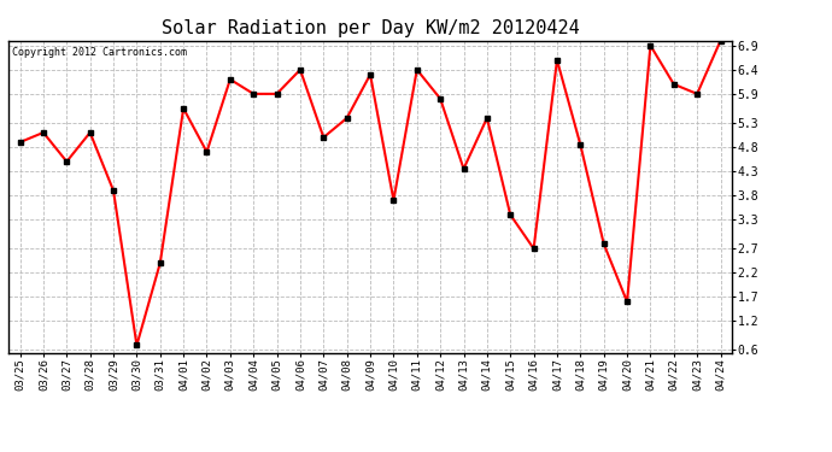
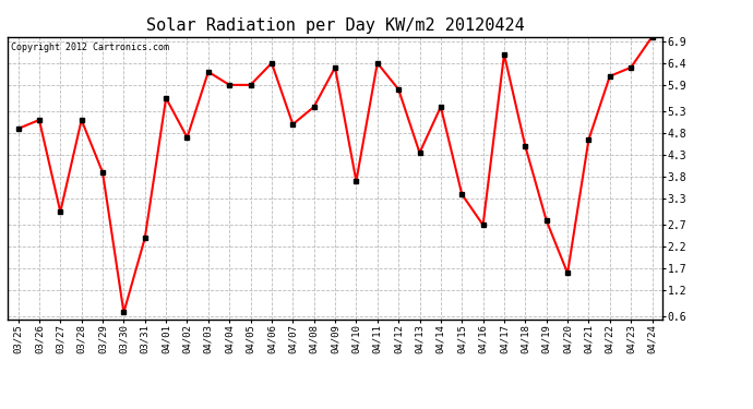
03/27: 4.50 -> 3.00
04/18: 4.85 -> 4.50
04/21: 6.90 -> 4.65
04/23: 5.90 -> 6.30
